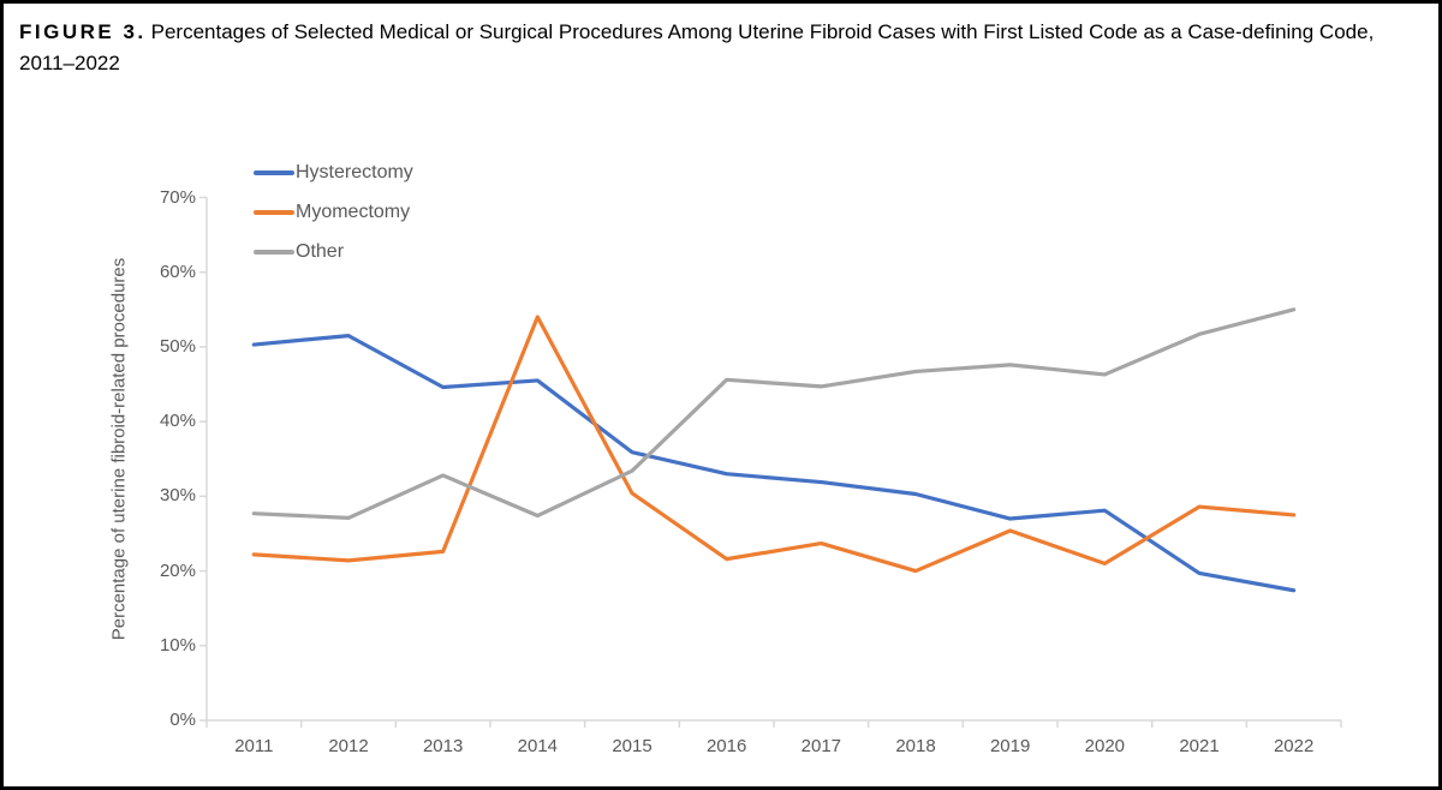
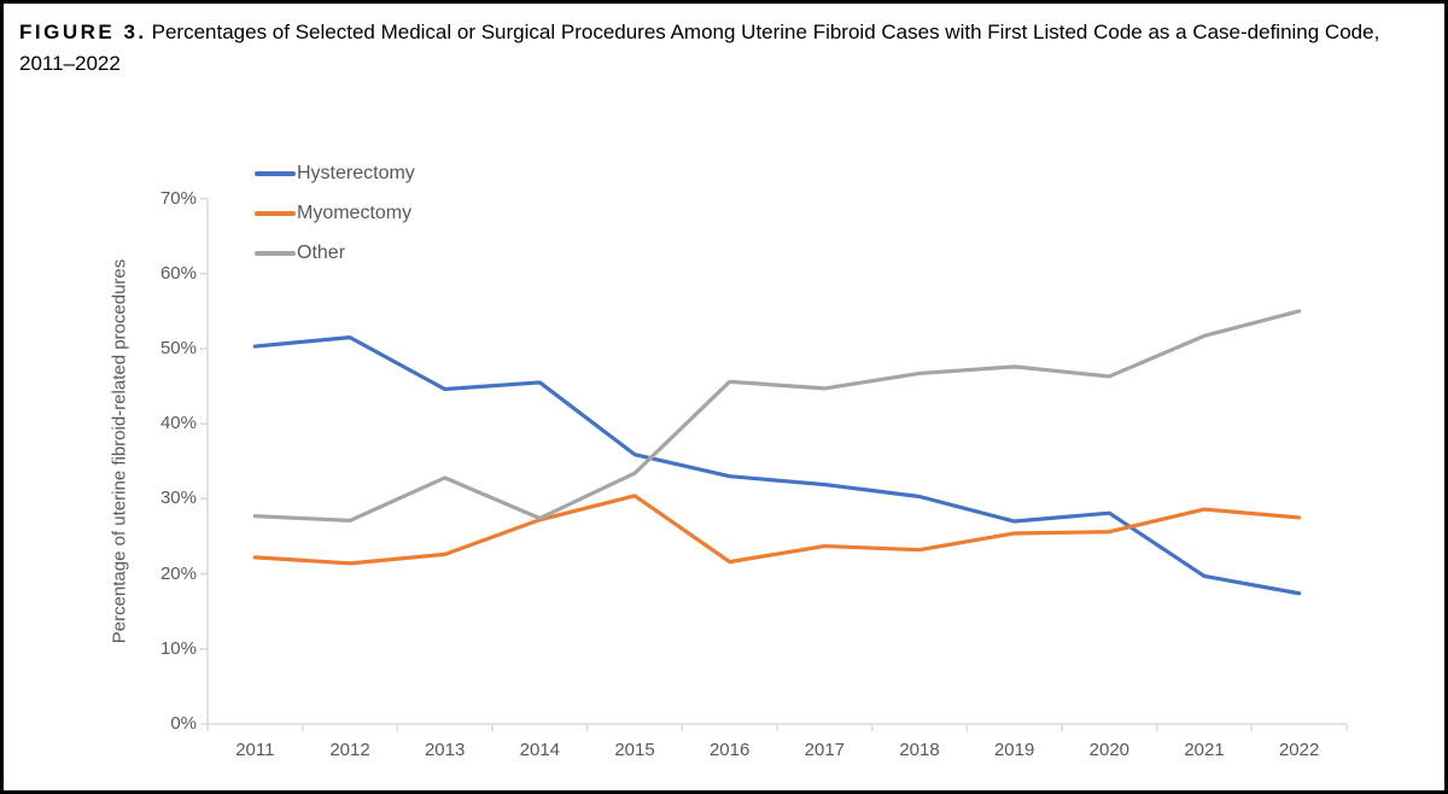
Myomectomy/2014: 54% -> 27%
Myomectomy/2018: 20% -> 23%
Myomectomy/2020: 21% -> 26%
